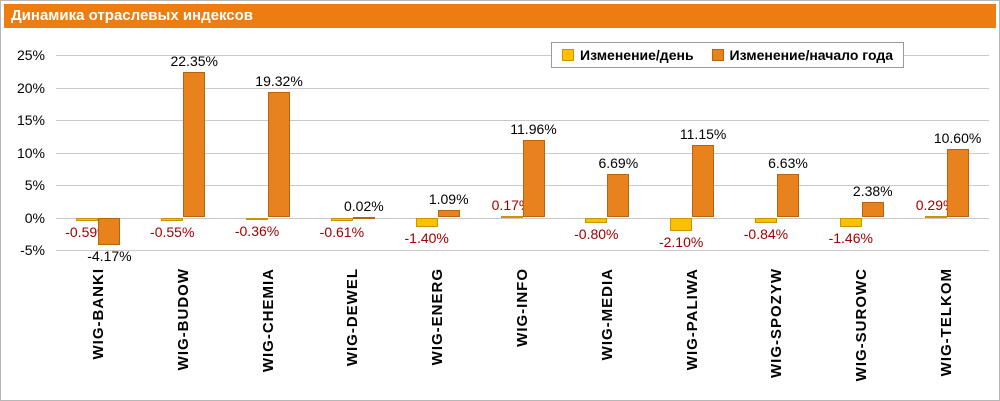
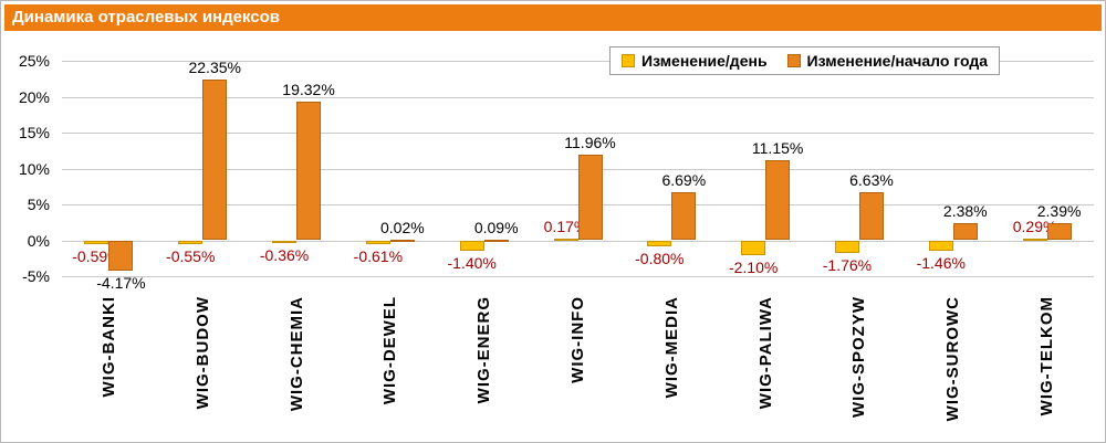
Изменение/начало года/WIG-ENERG: 1.09% -> 0.09%
Изменение/день/WIG-SPOZYW: -0.84% -> -1.76%
Изменение/начало года/WIG-TELKOM: 10.60% -> 2.39%
